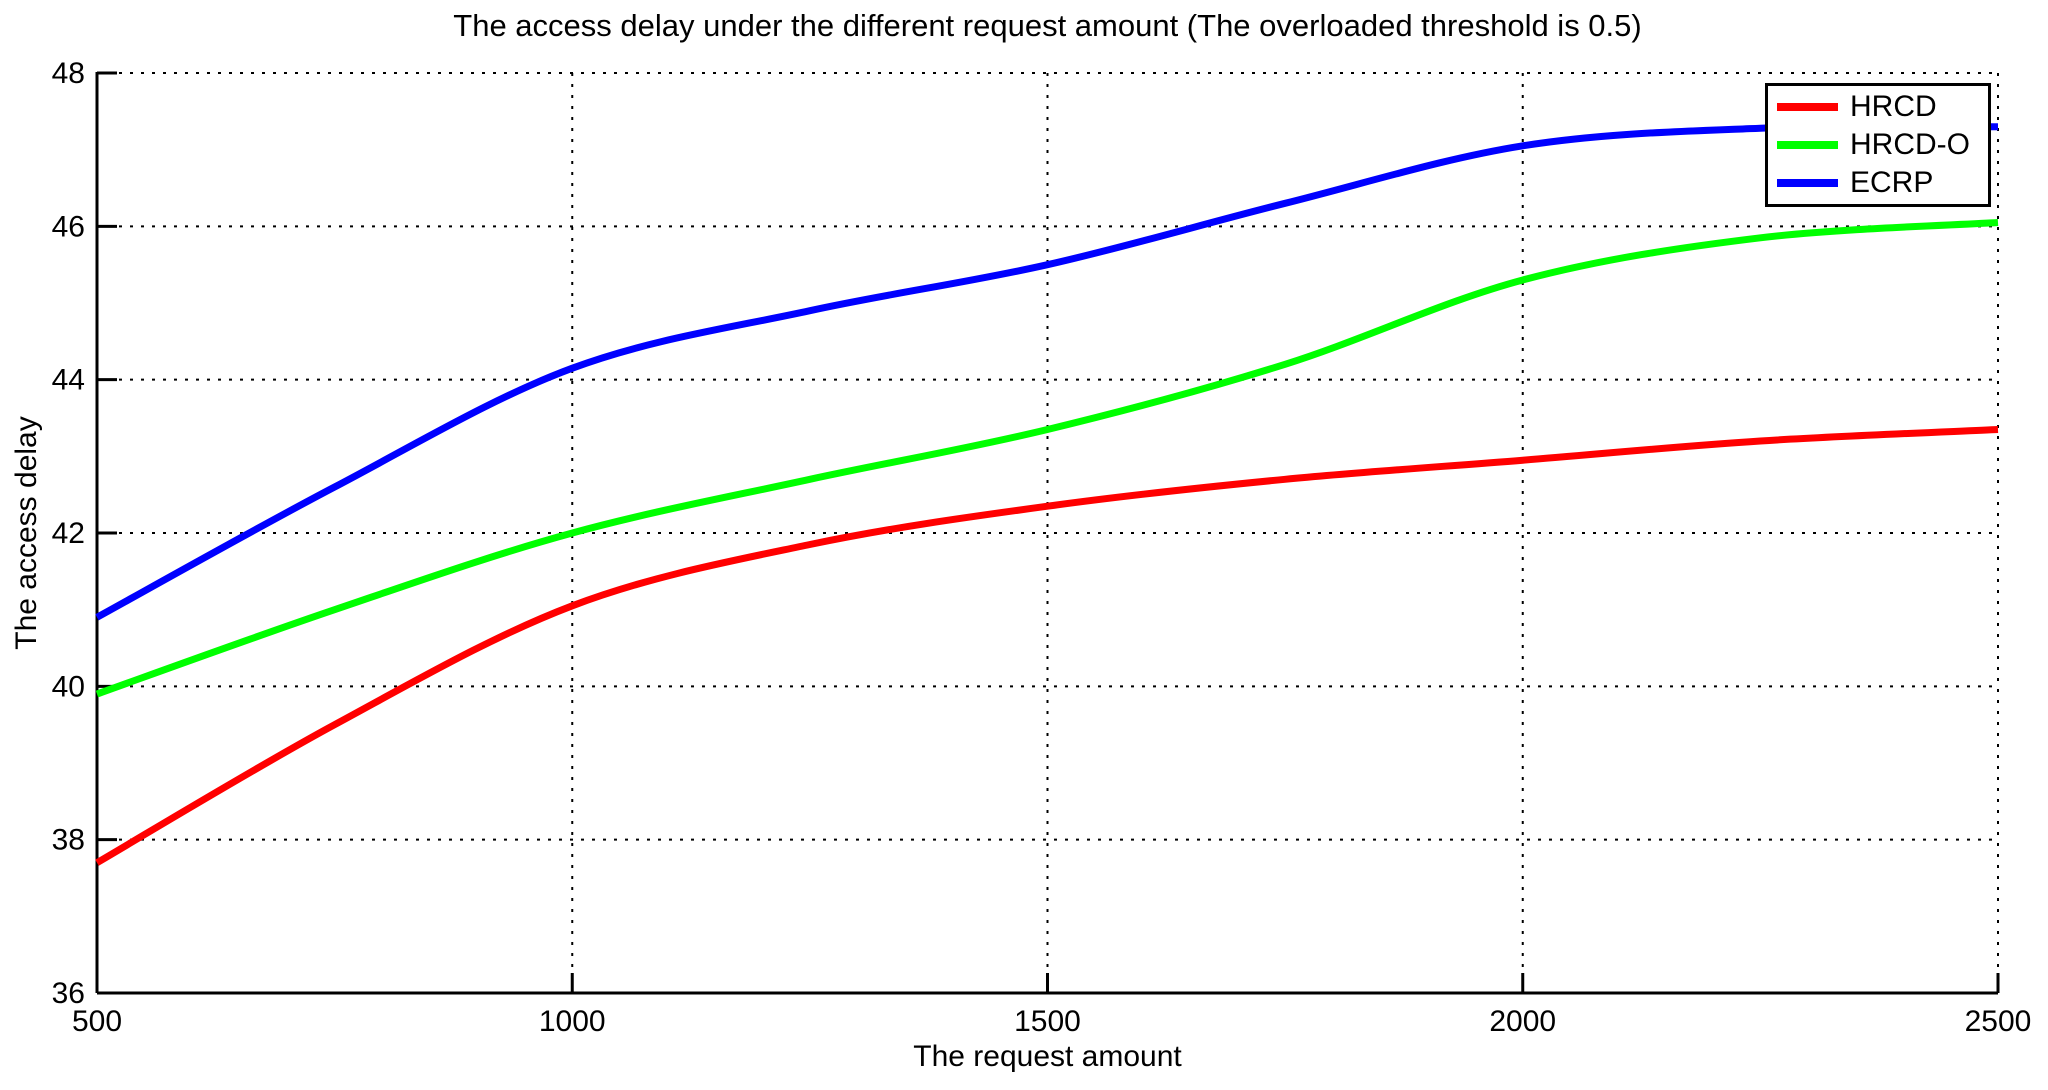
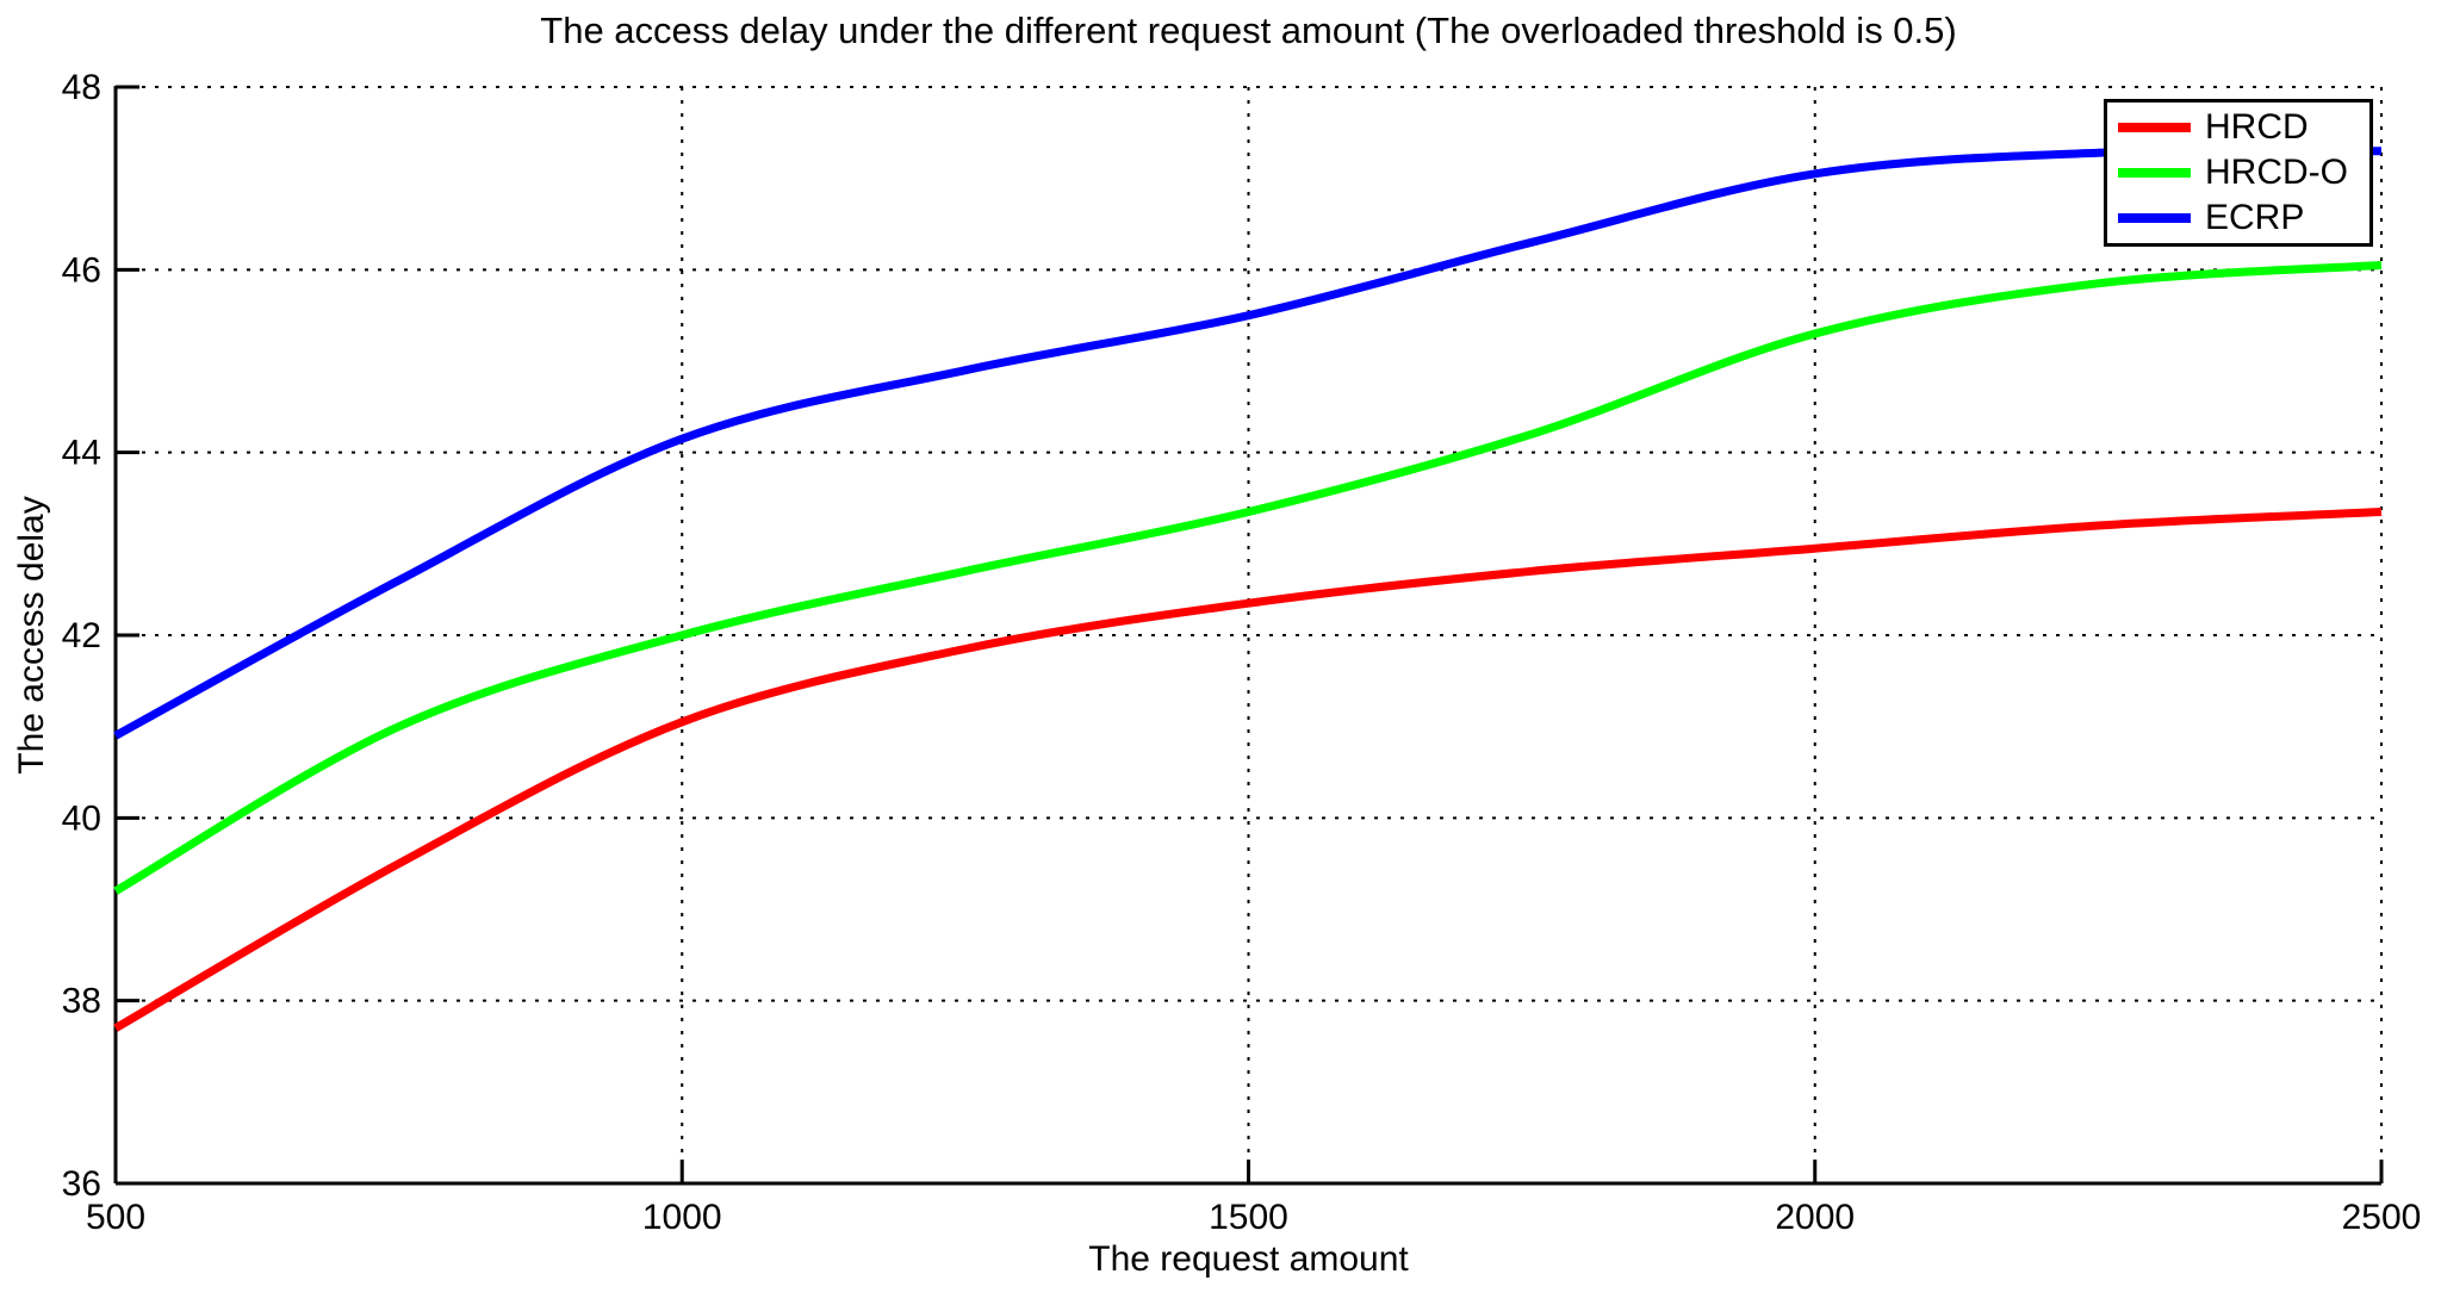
HRCD-O/500: 39.9 -> 39.2
